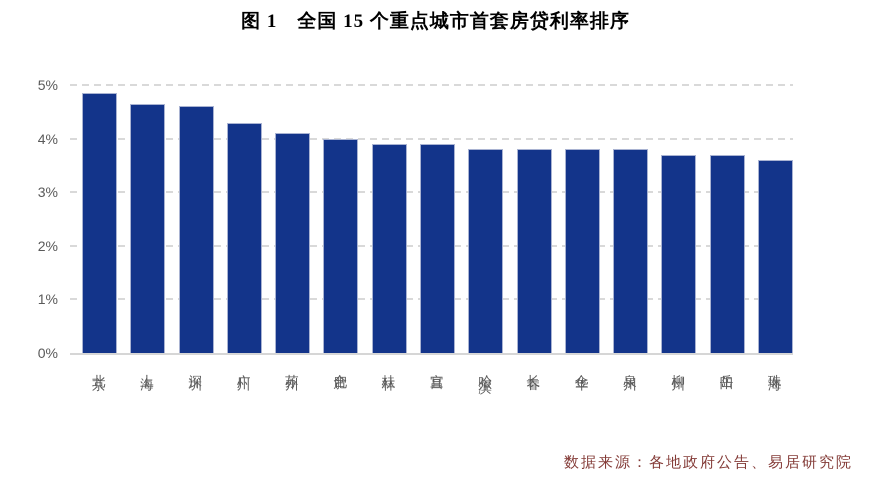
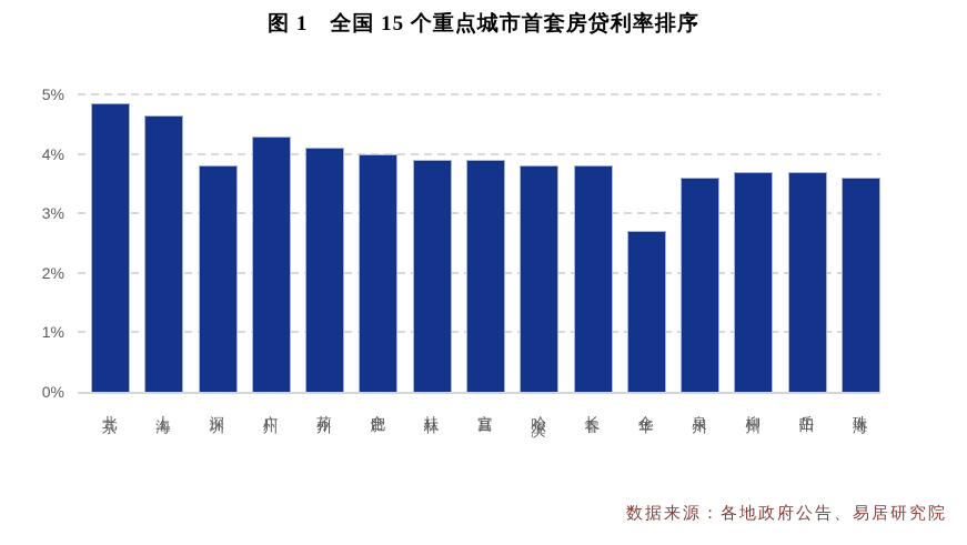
深圳: 4.6% -> 3.8%
金华: 3.8% -> 2.7%
泉州: 3.8% -> 3.6%
